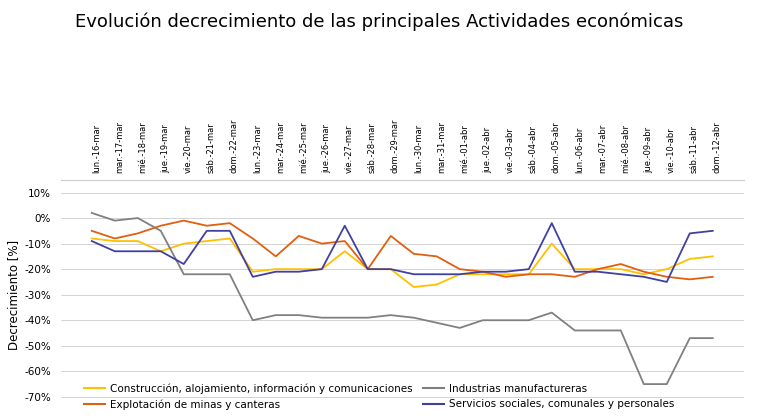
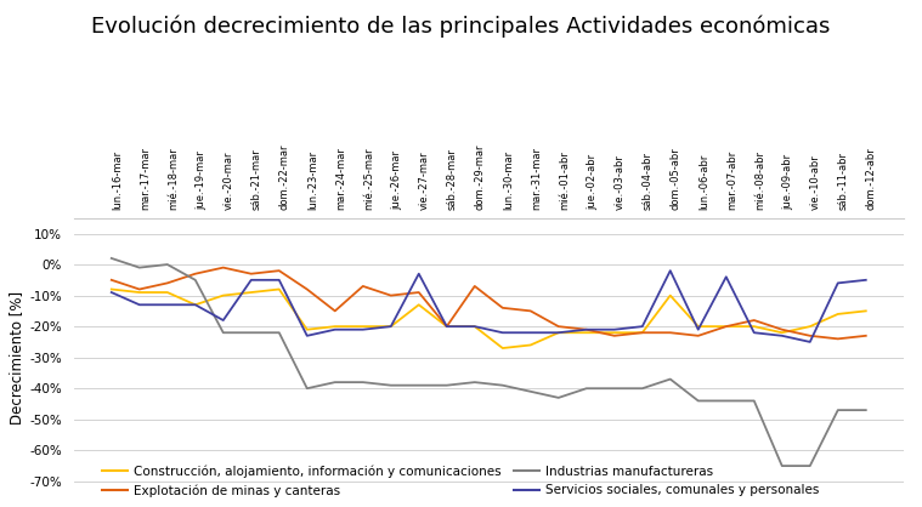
Servicios sociales, comunales y personales/mar.-07-abr: -21% -> -4%
